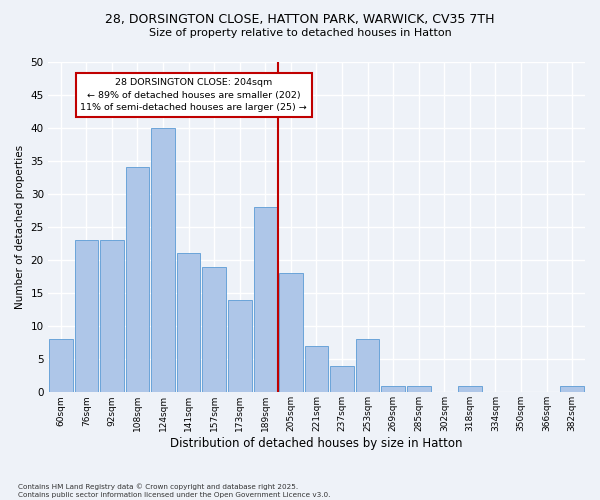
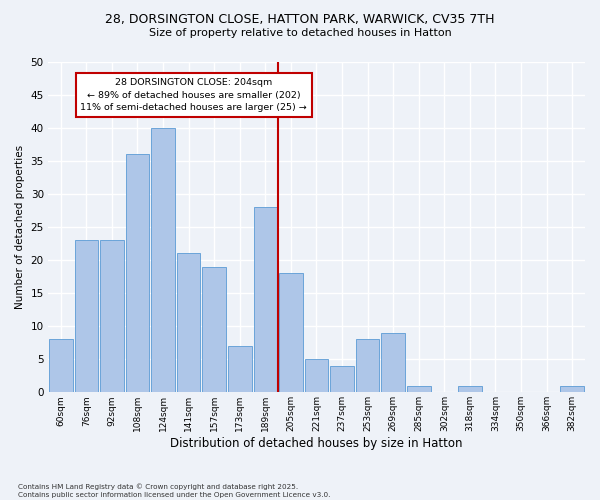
108sqm: 34 -> 36
173sqm: 14 -> 7
221sqm: 7 -> 5
269sqm: 1 -> 9
